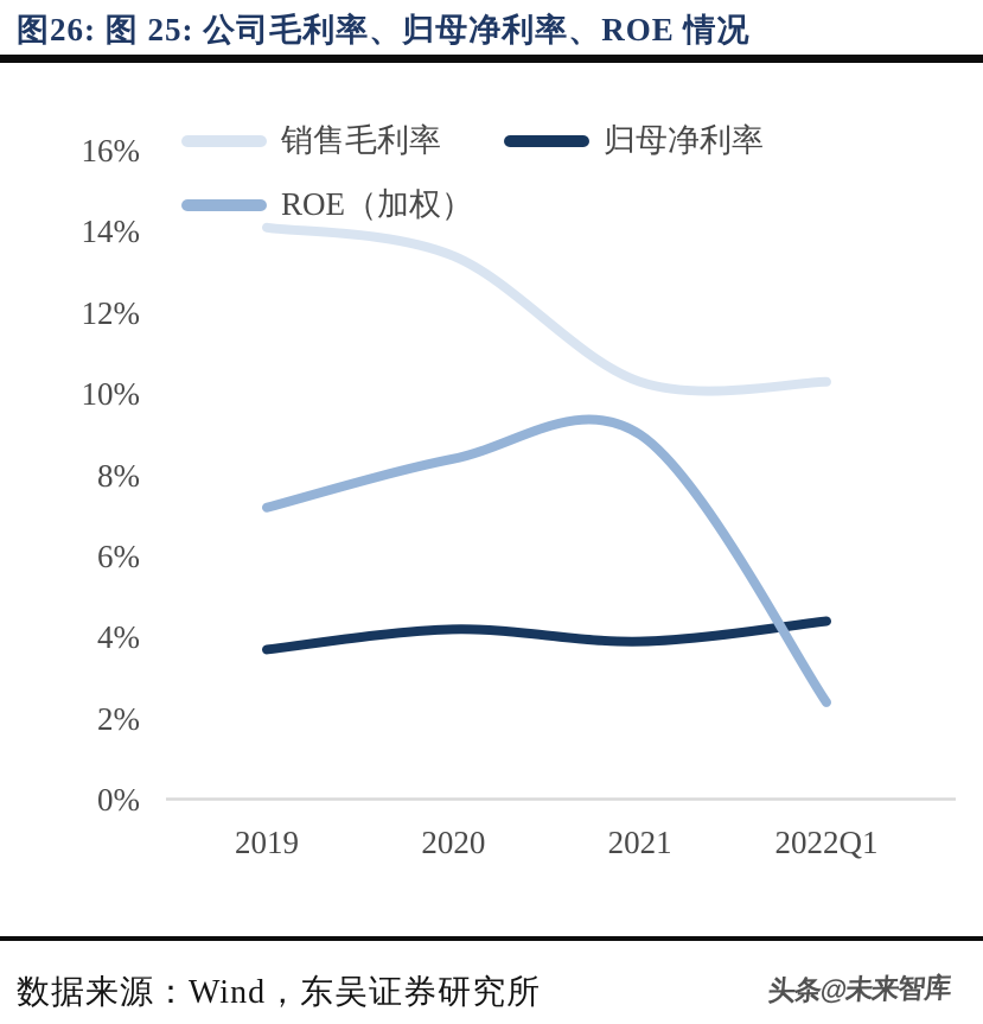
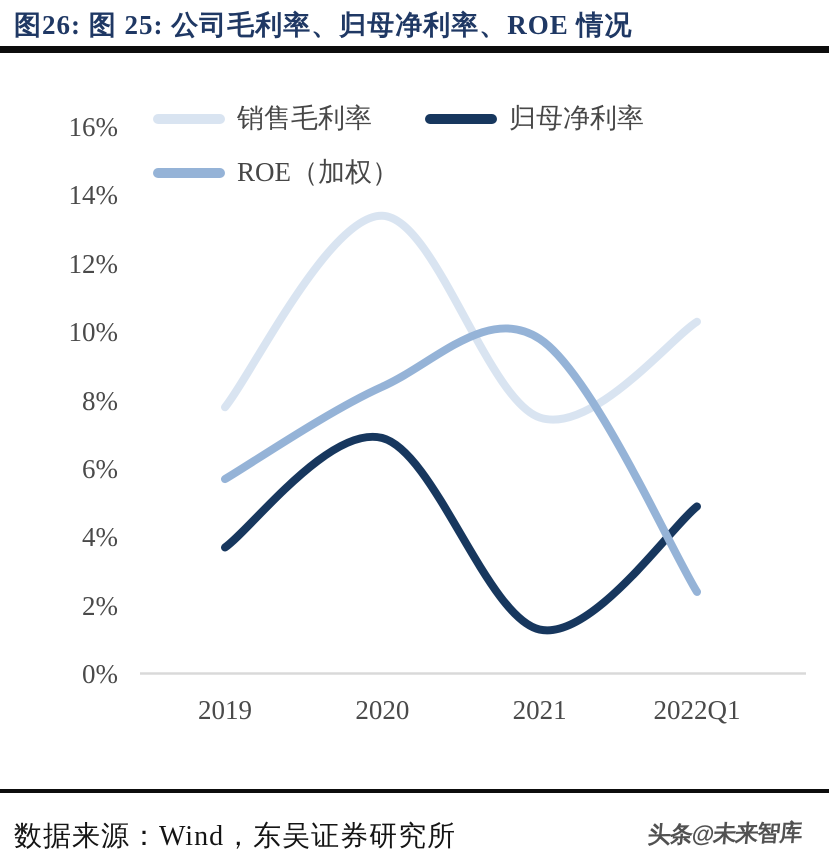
销售毛利率/2019: 14.1% -> 7.8%
ROE（加权）/2019: 7.2% -> 5.7%
归母净利率/2020: 4.2% -> 6.9%
销售毛利率/2021: 10.3% -> 7.5%
归母净利率/2021: 3.9% -> 1.3%
ROE（加权）/2021: 9.0% -> 9.8%
归母净利率/2022Q1: 4.4% -> 4.9%
